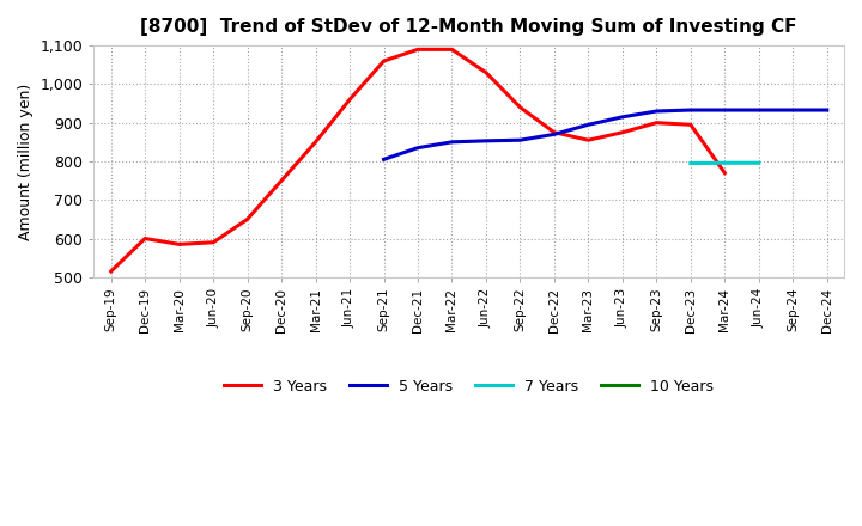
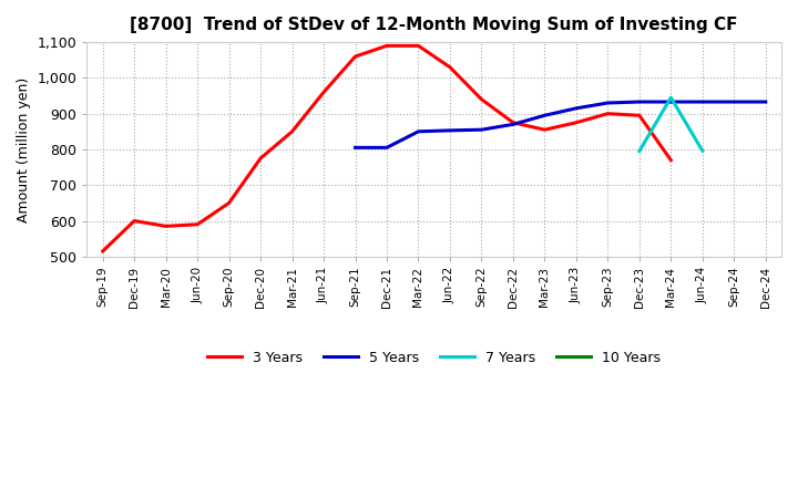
3 Years/Dec-20: 750 -> 775
5 Years/Dec-21: 835 -> 805
7 Years/Mar-24: 796 -> 945
